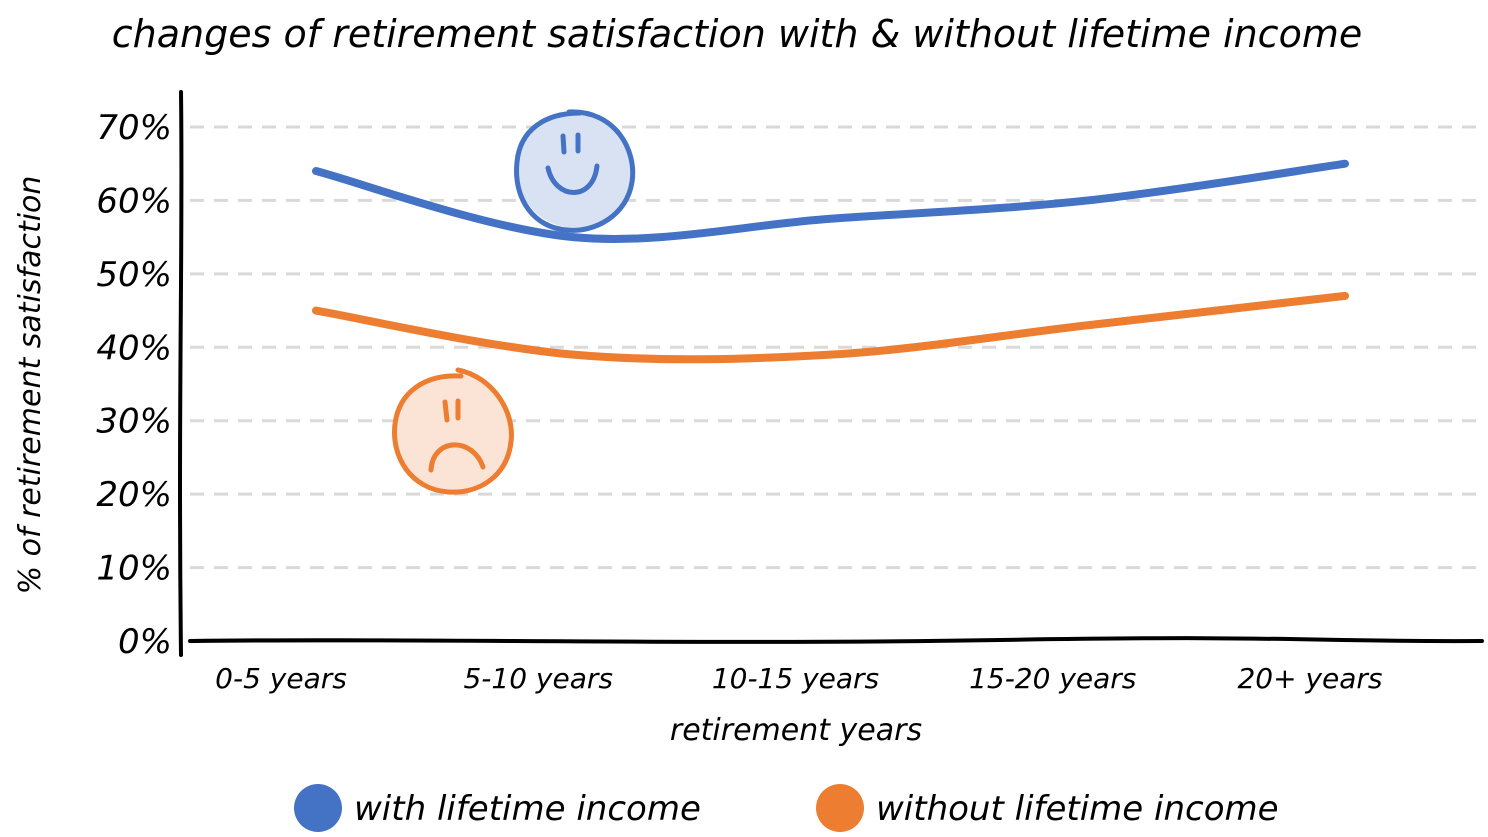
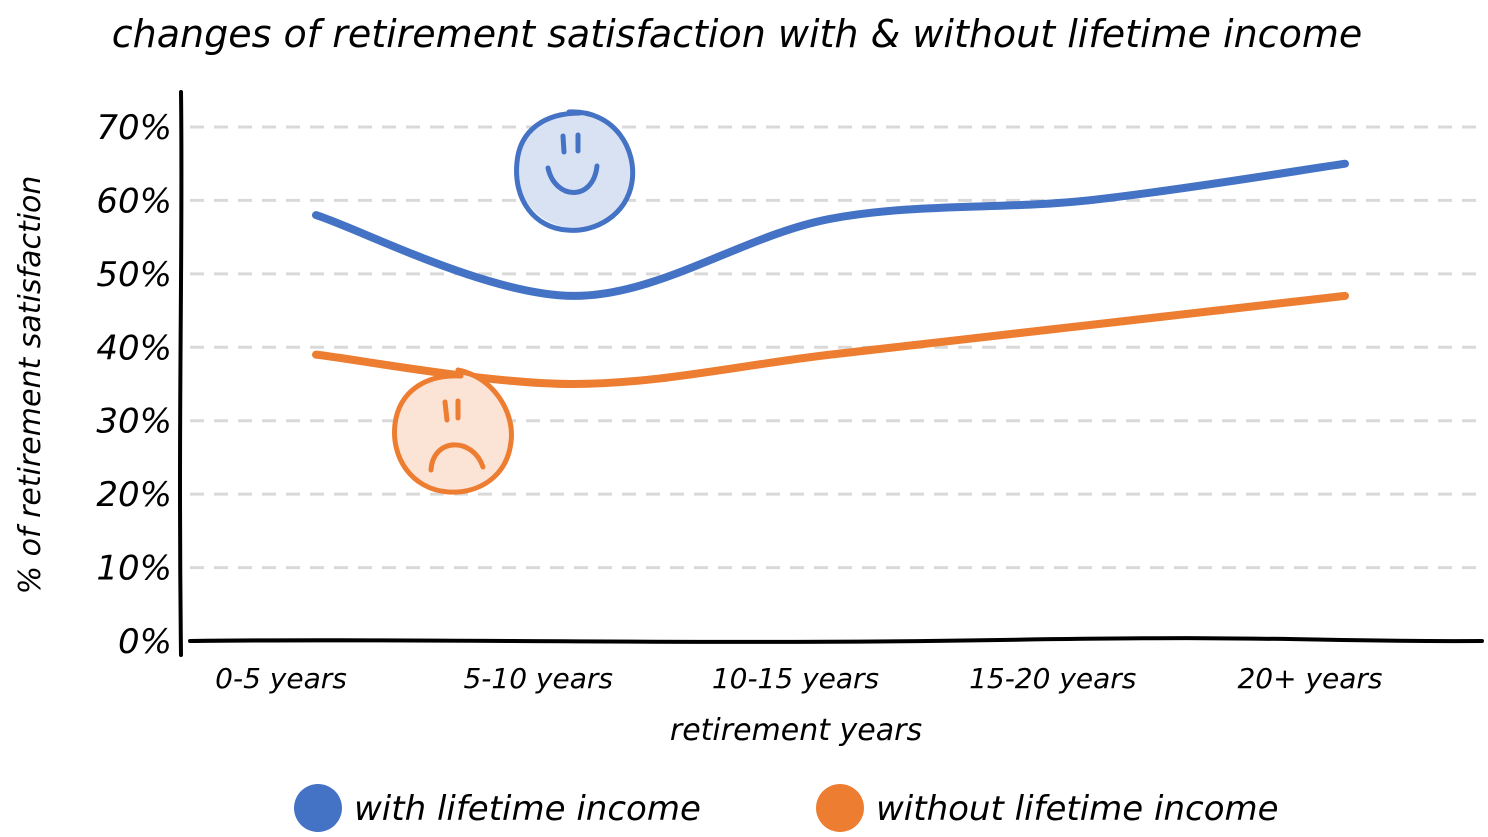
with lifetime income/0-5 years: 64% -> 58%
without lifetime income/0-5 years: 45% -> 39%
with lifetime income/5-10 years: 55% -> 47%
without lifetime income/5-10 years: 39% -> 35%
